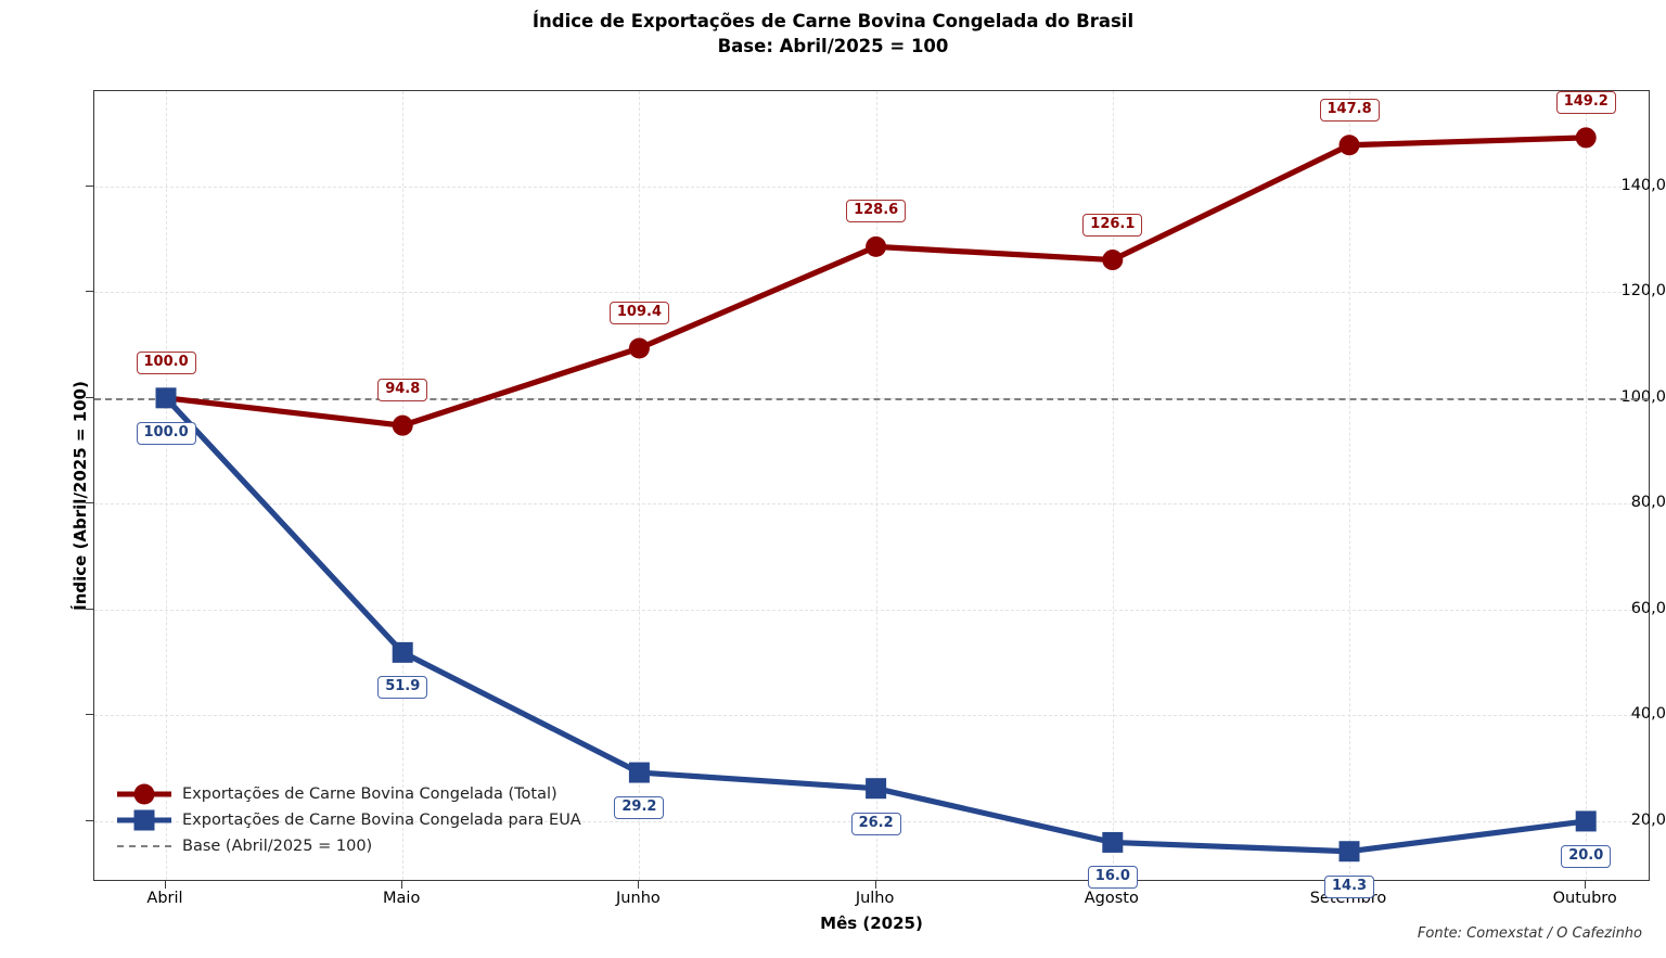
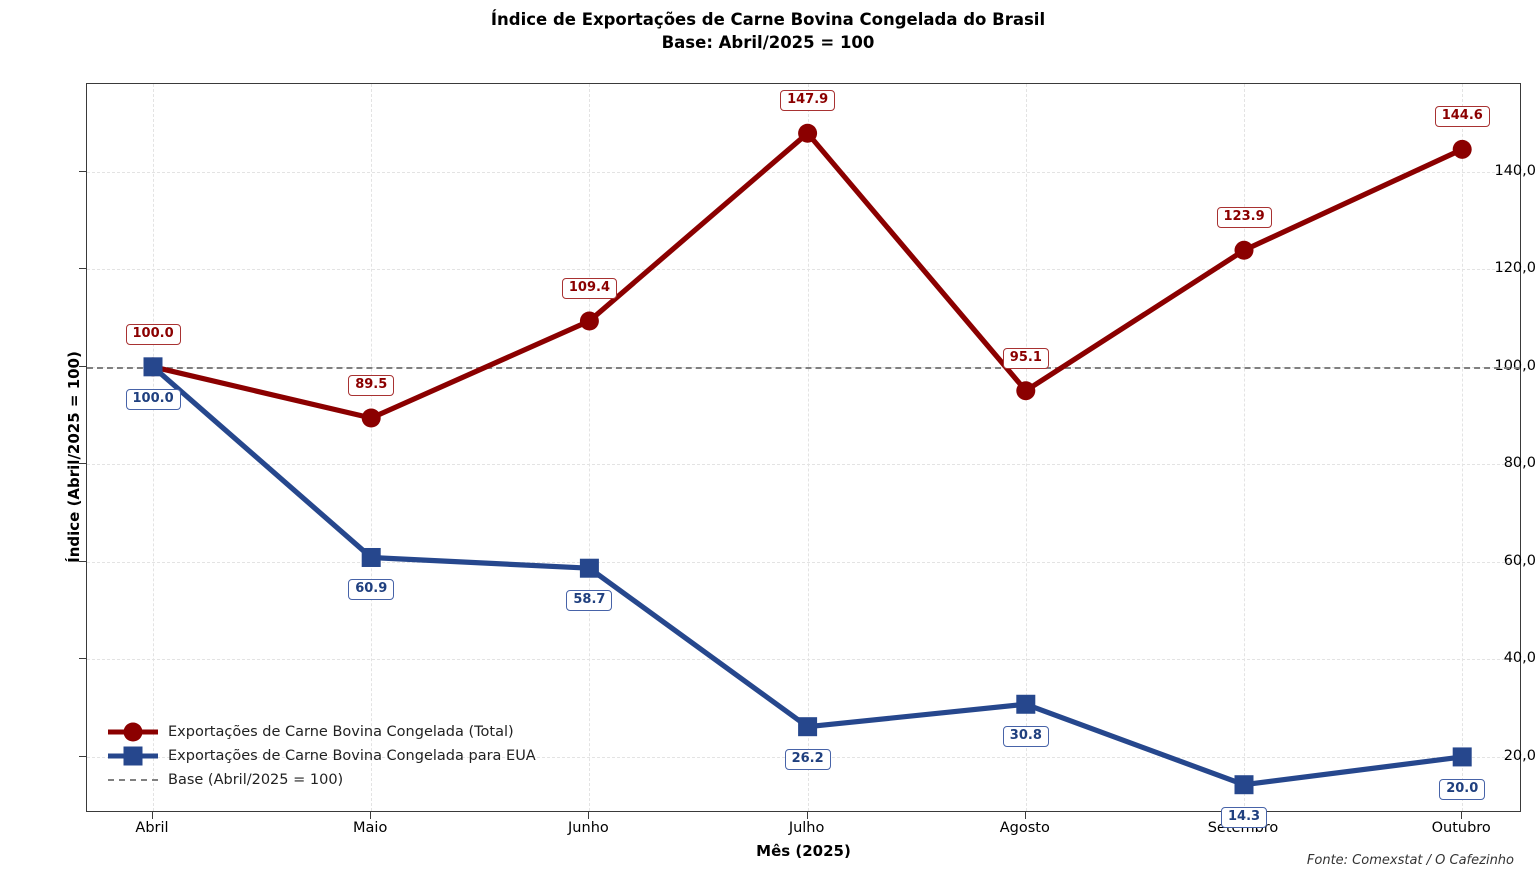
Exportações de Carne Bovina Congelada (Total)/Maio: 94.8 -> 89.5
Exportações de Carne Bovina Congelada para EUA/Maio: 51.9 -> 60.9
Exportações de Carne Bovina Congelada para EUA/Junho: 29.2 -> 58.7
Exportações de Carne Bovina Congelada (Total)/Julho: 128.6 -> 147.9
Exportações de Carne Bovina Congelada (Total)/Agosto: 126.1 -> 95.1
Exportações de Carne Bovina Congelada para EUA/Agosto: 16.0 -> 30.8
Exportações de Carne Bovina Congelada (Total)/Setembro: 147.8 -> 123.9
Exportações de Carne Bovina Congelada (Total)/Outubro: 149.2 -> 144.6
